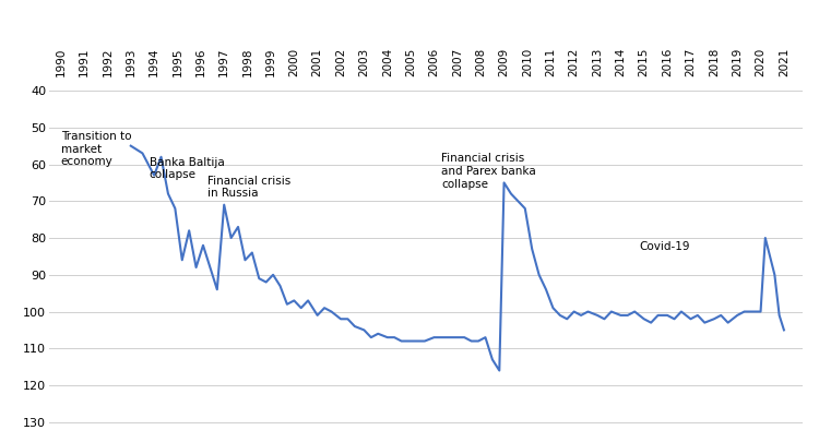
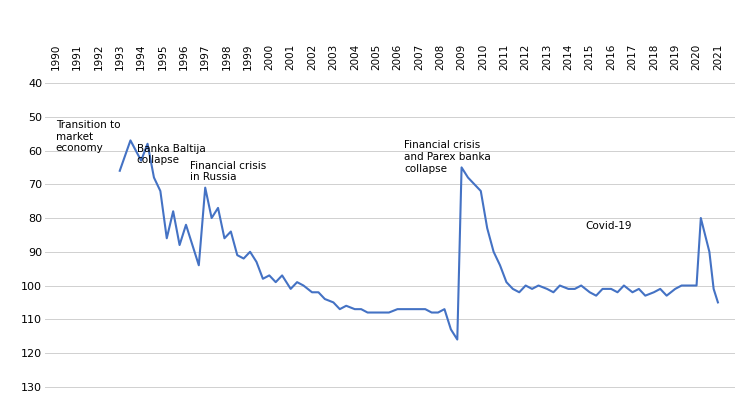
1993: 55 -> 66
